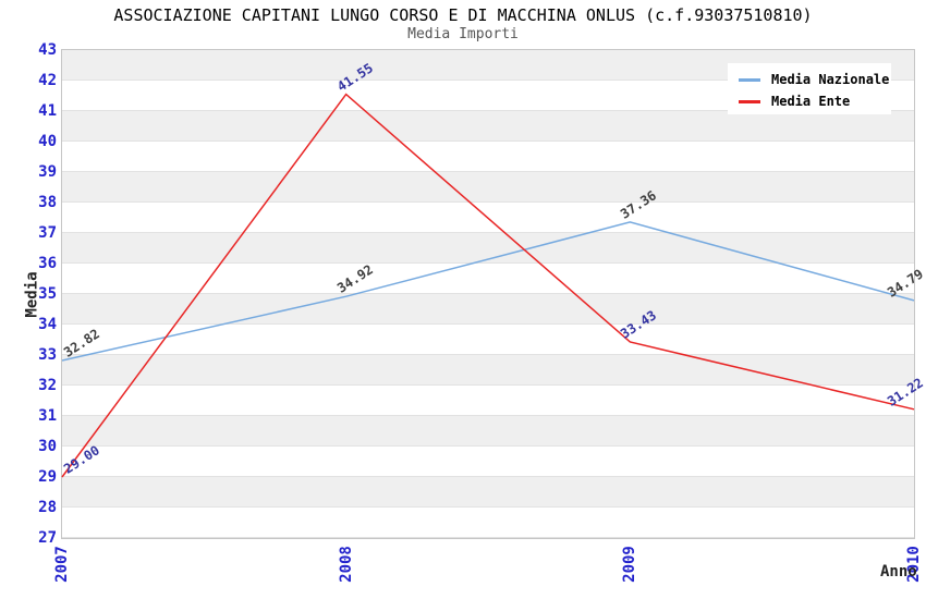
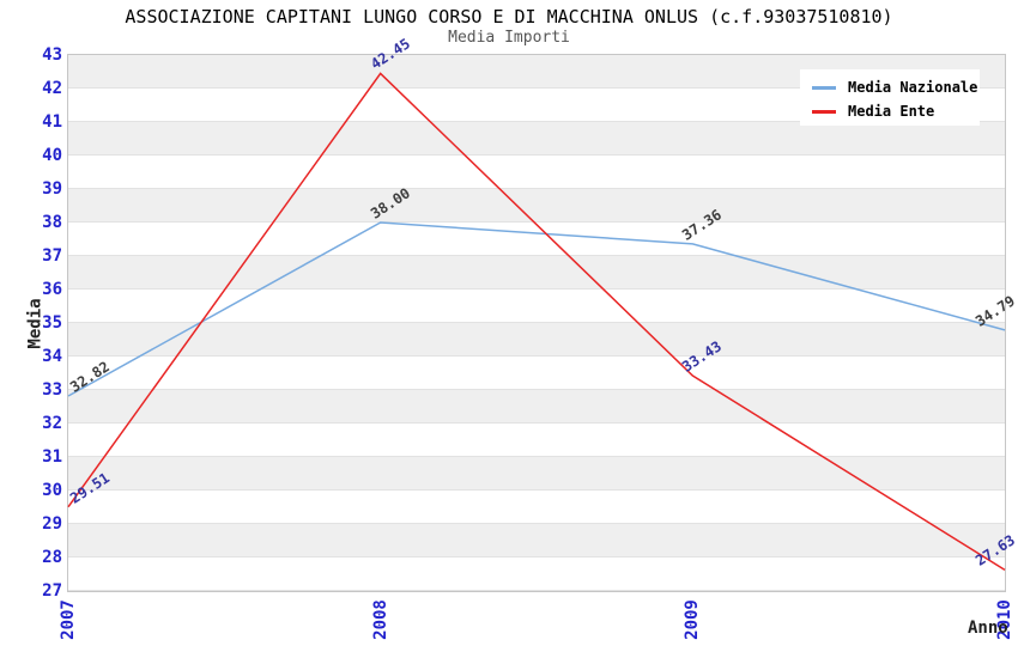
Media Ente/2007: 29.00 -> 29.51
Media Nazionale/2008: 34.92 -> 38.00
Media Ente/2008: 41.55 -> 42.45
Media Ente/2010: 31.22 -> 27.63
